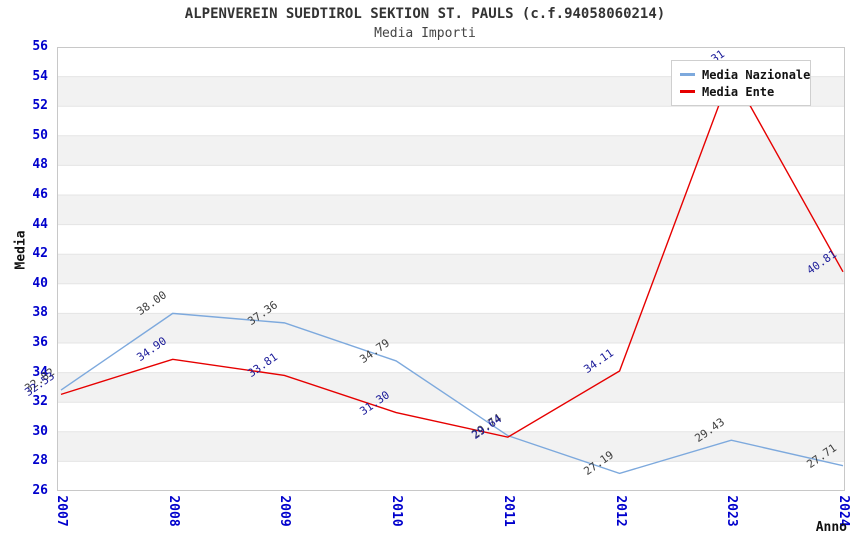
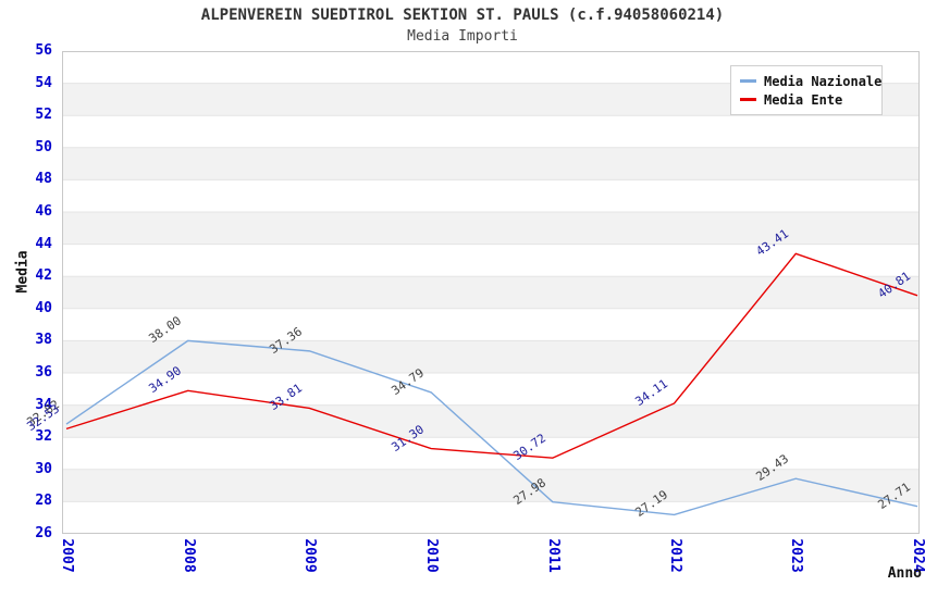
Media Nazionale/2011: 29.74 -> 27.98
Media Ente/2011: 29.64 -> 30.72
Media Ente/2023: 54.31 -> 43.41
